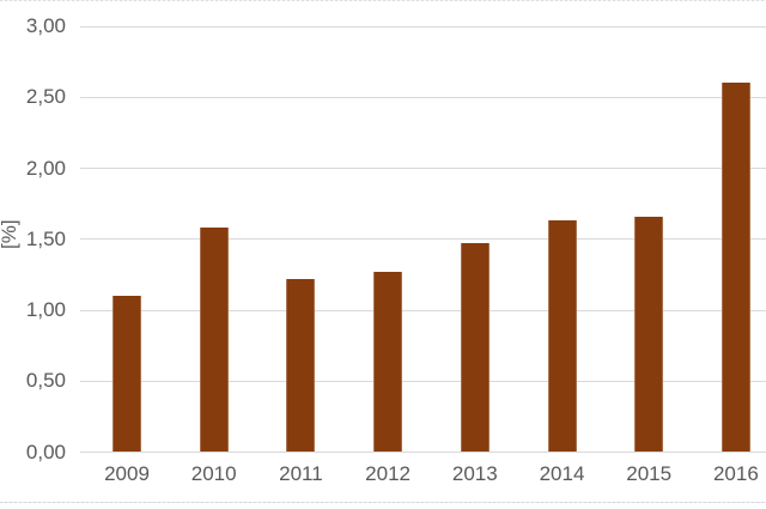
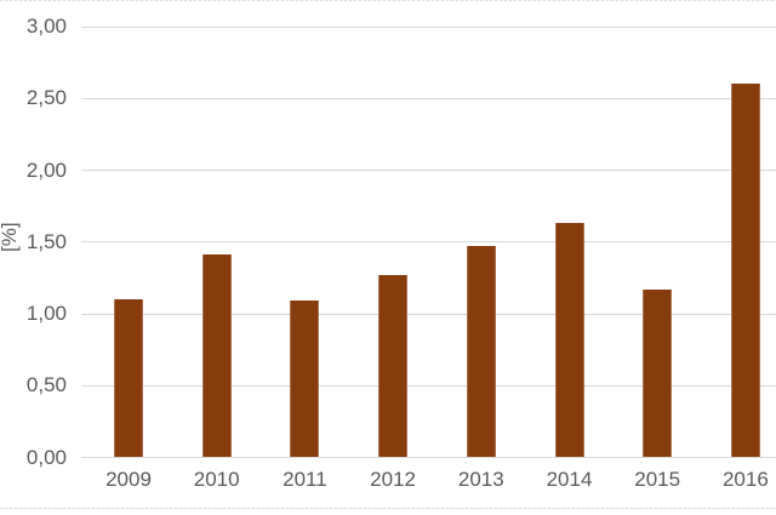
2010: 1,58 -> 1,41
2011: 1,22 -> 1,09
2015: 1,66 -> 1,17
